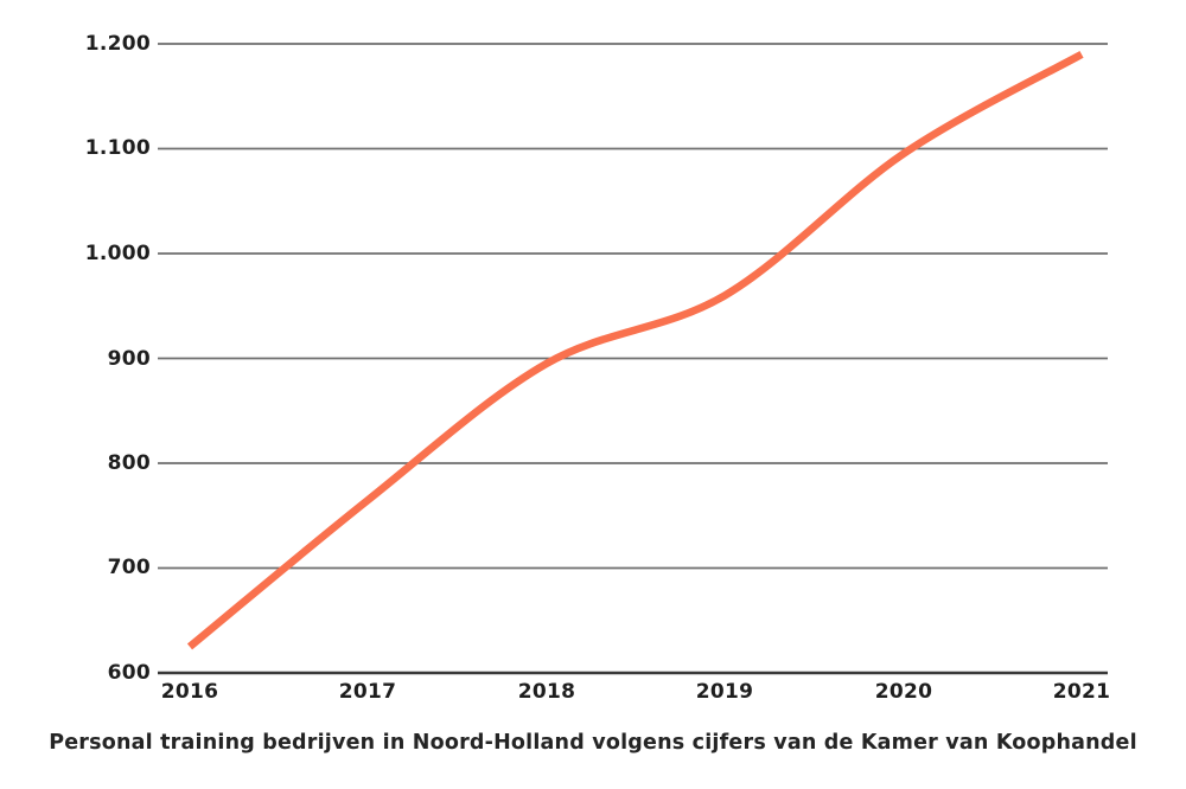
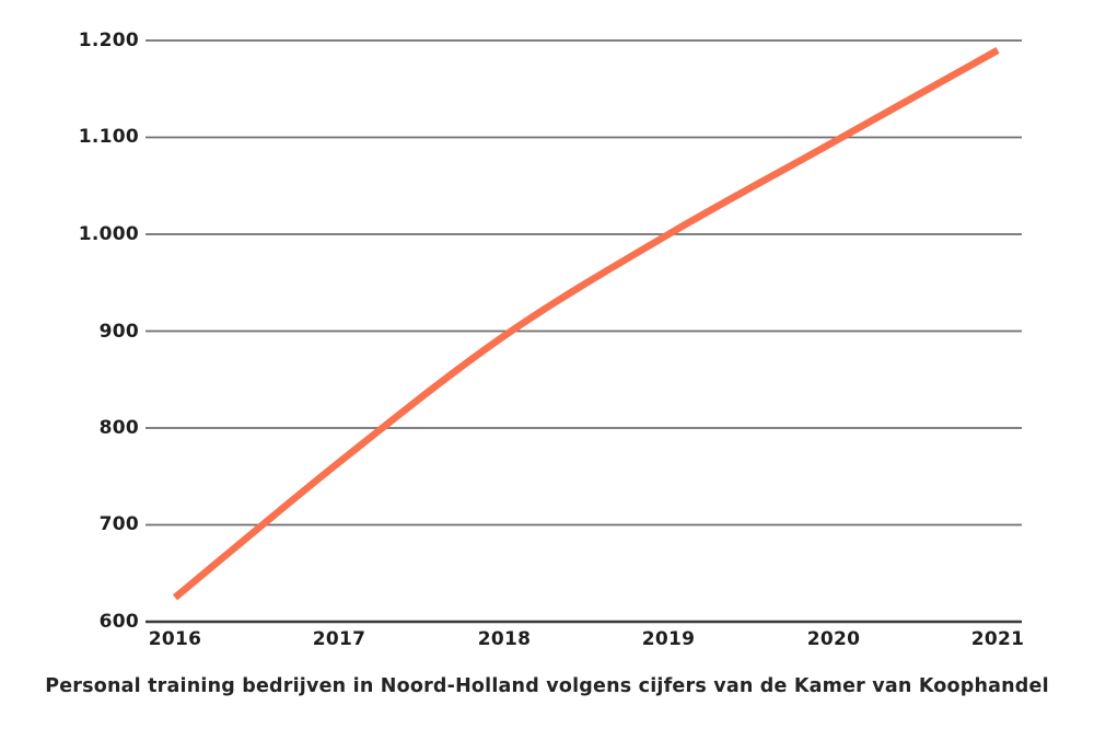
2019: 960 -> 1000
